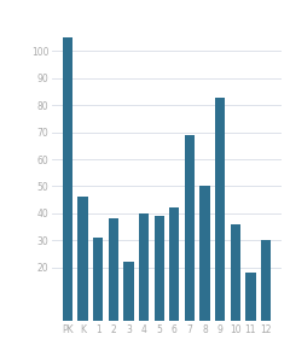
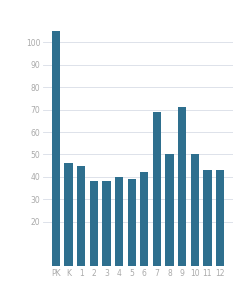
1: 31 -> 45
3: 22 -> 38
9: 83 -> 71
10: 36 -> 50
11: 18 -> 43
12: 30 -> 43
